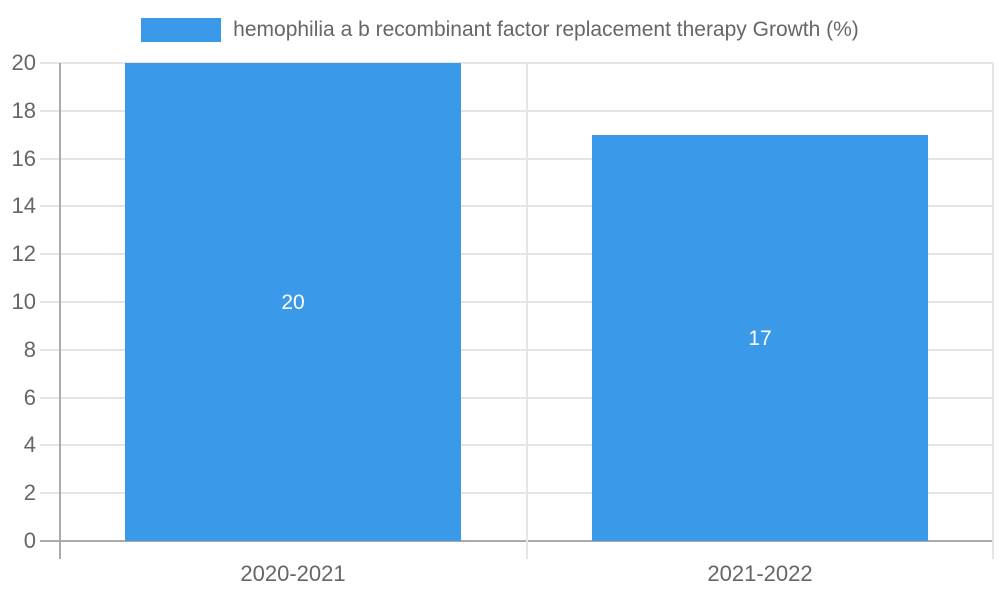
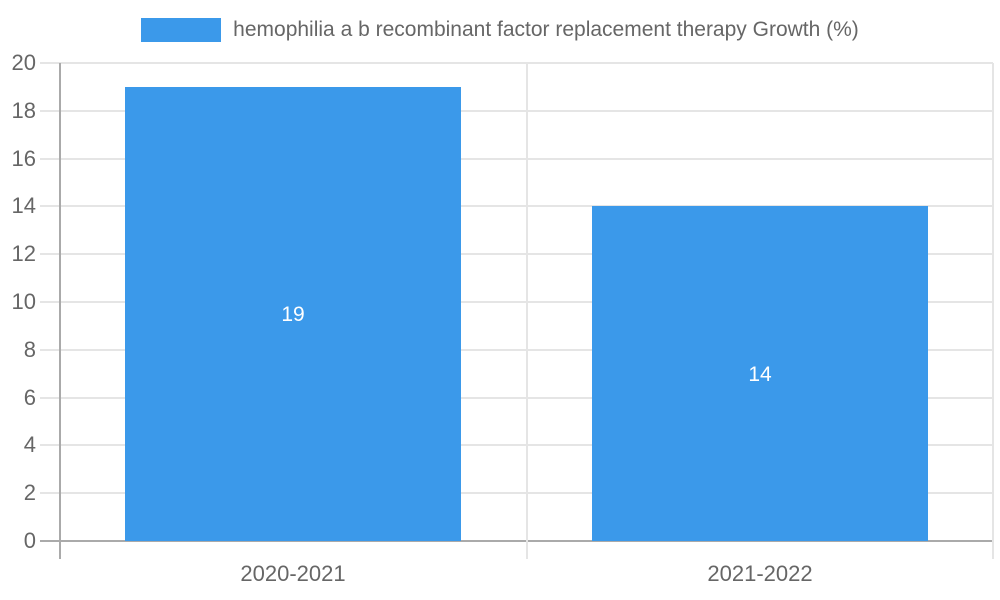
2020-2021: 20 -> 19
2021-2022: 17 -> 14
